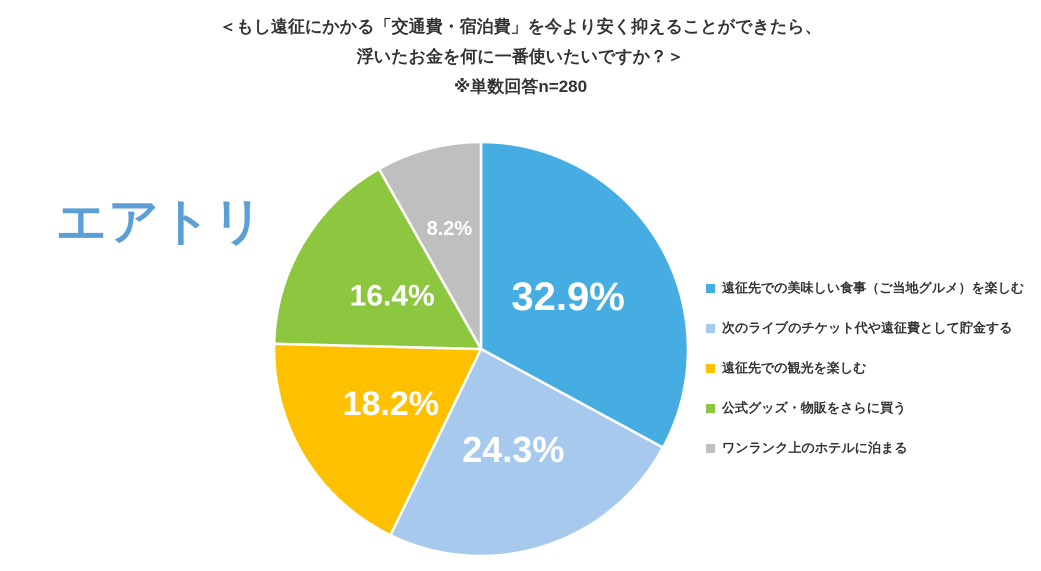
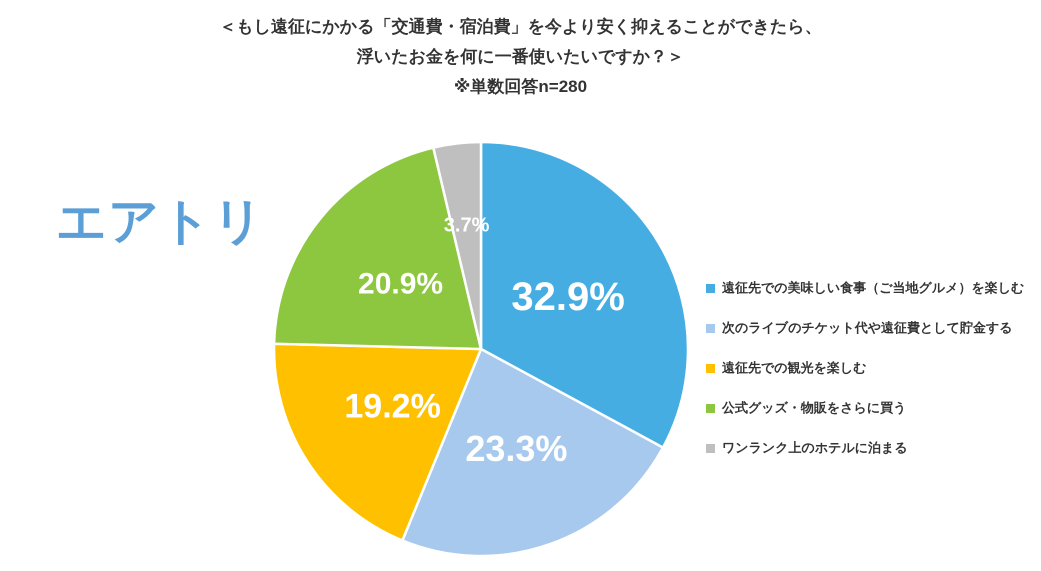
次のライブのチケット代や遠征費として貯金する: 24.3% -> 23.3%
遠征先での観光を楽しむ: 18.2% -> 19.2%
公式グッズ・物販をさらに買う: 16.4% -> 20.9%
ワンランク上のホテルに泊まる: 8.2% -> 3.7%
